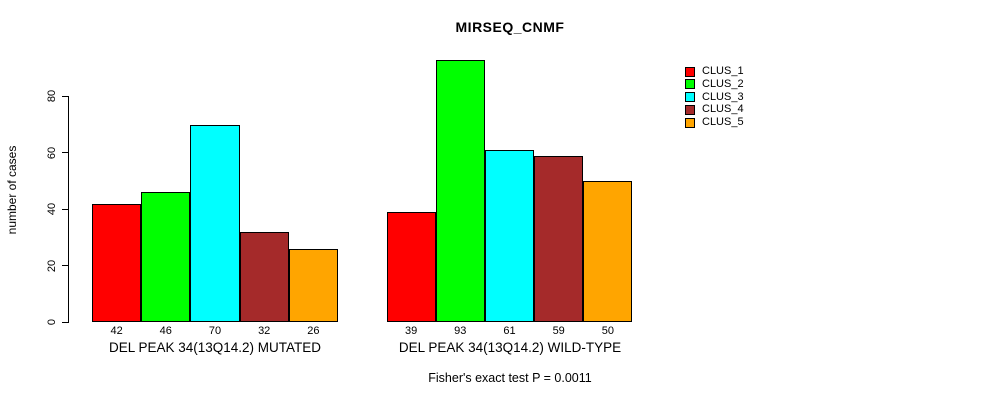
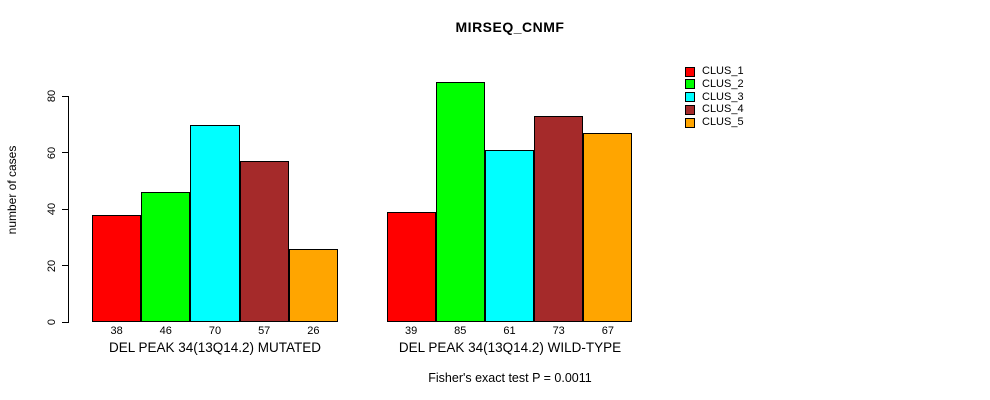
CLUS_1/DEL PEAK 34(13Q14.2) MUTATED: 42 -> 38
CLUS_4/DEL PEAK 34(13Q14.2) MUTATED: 32 -> 57
CLUS_2/DEL PEAK 34(13Q14.2) WILD-TYPE: 93 -> 85
CLUS_4/DEL PEAK 34(13Q14.2) WILD-TYPE: 59 -> 73
CLUS_5/DEL PEAK 34(13Q14.2) WILD-TYPE: 50 -> 67
